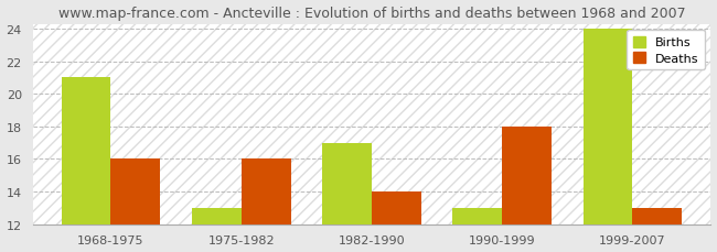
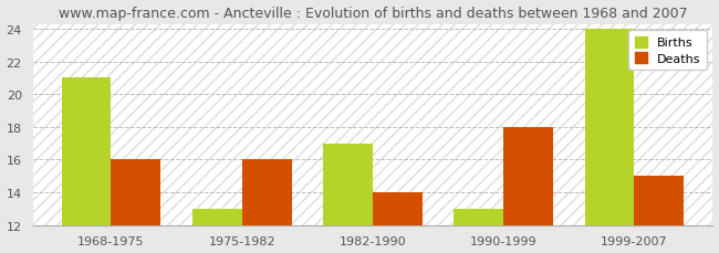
Deaths/1999-2007: 13 -> 15
